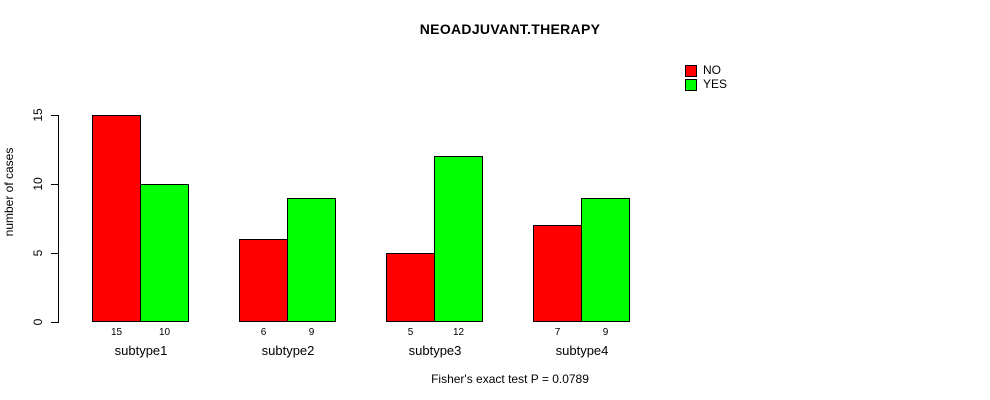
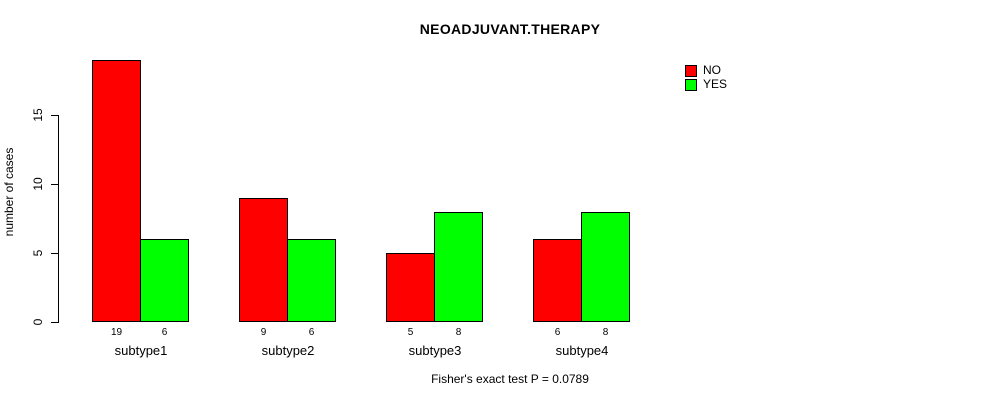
NO/subtype1: 15 -> 19
YES/subtype1: 10 -> 6
NO/subtype2: 6 -> 9
YES/subtype2: 9 -> 6
YES/subtype3: 12 -> 8
NO/subtype4: 7 -> 6
YES/subtype4: 9 -> 8
